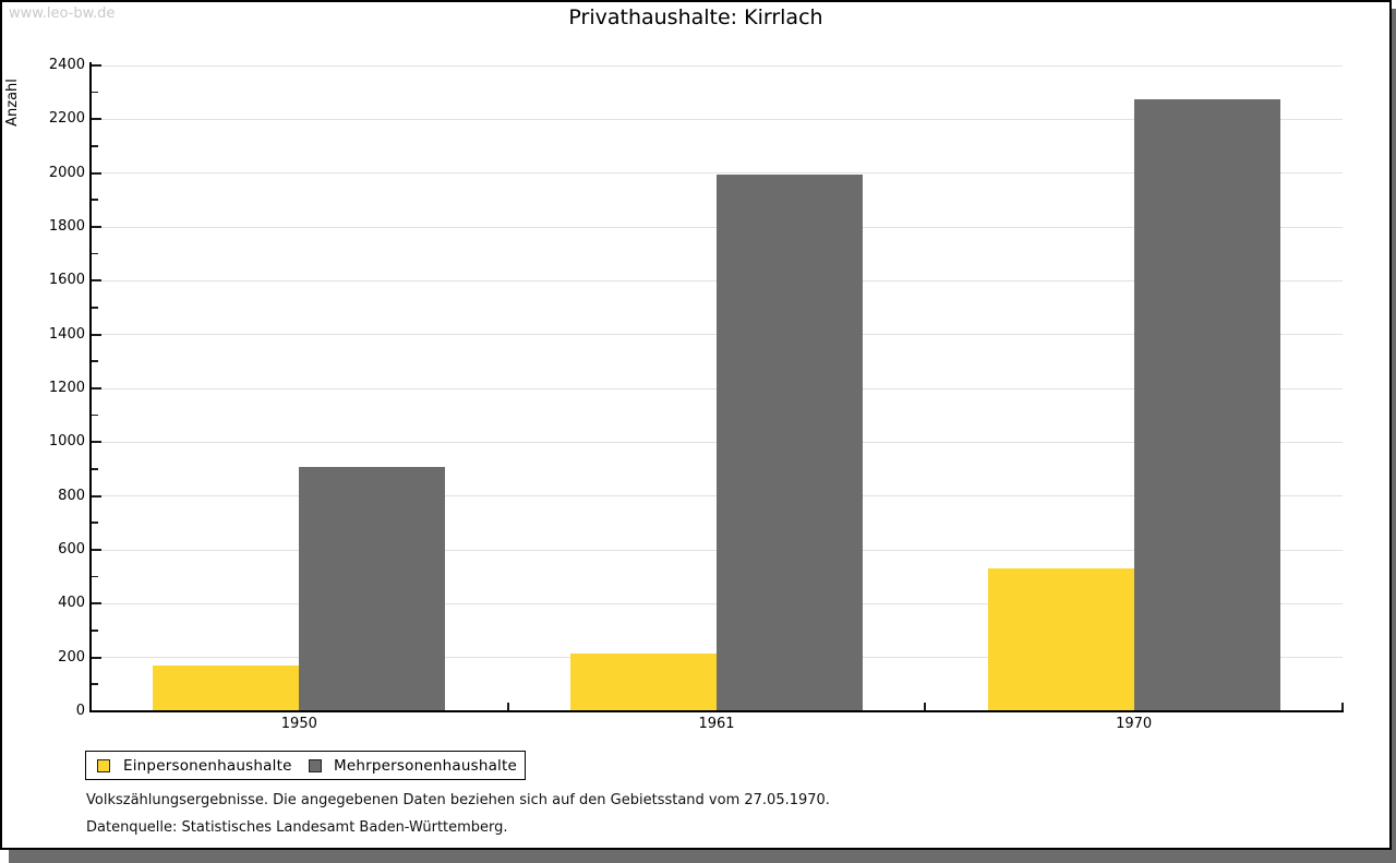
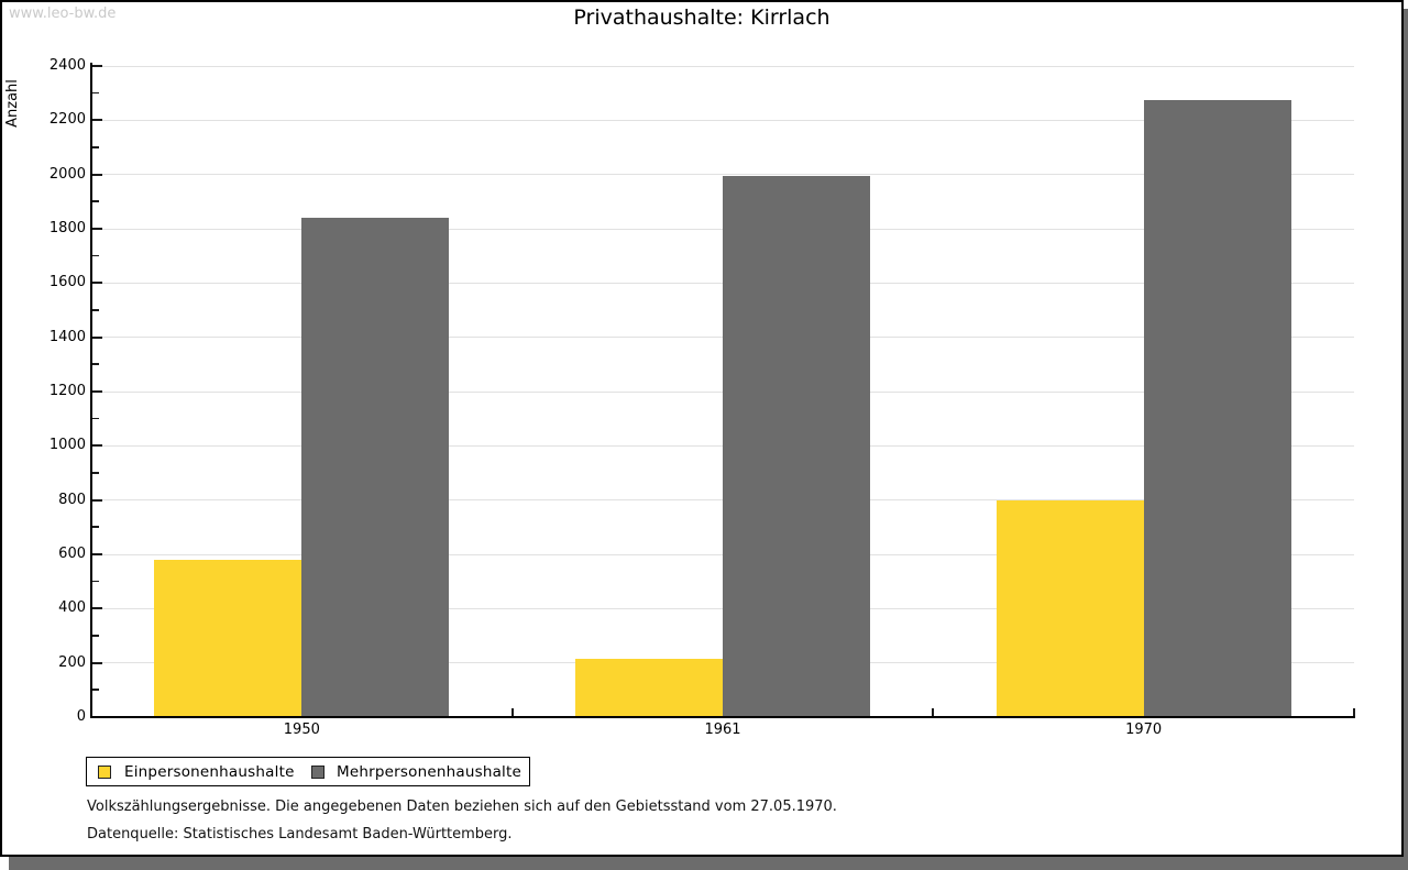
Einpersonenhaushalte/1950: 170 -> 580
Mehrpersonenhaushalte/1950: 910 -> 1840
Einpersonenhaushalte/1970: 530 -> 800
